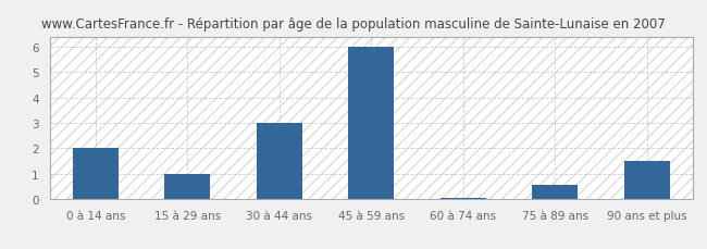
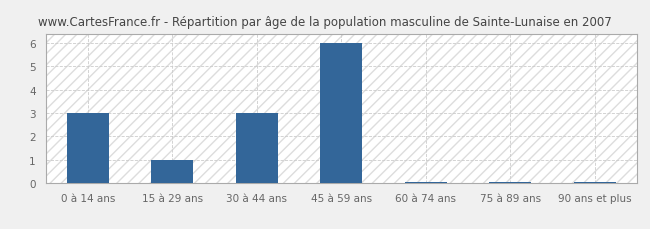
0 à 14 ans: 2.00 -> 3.00
75 à 89 ans: 0.55 -> 0.05
90 ans et plus: 1.50 -> 0.05
